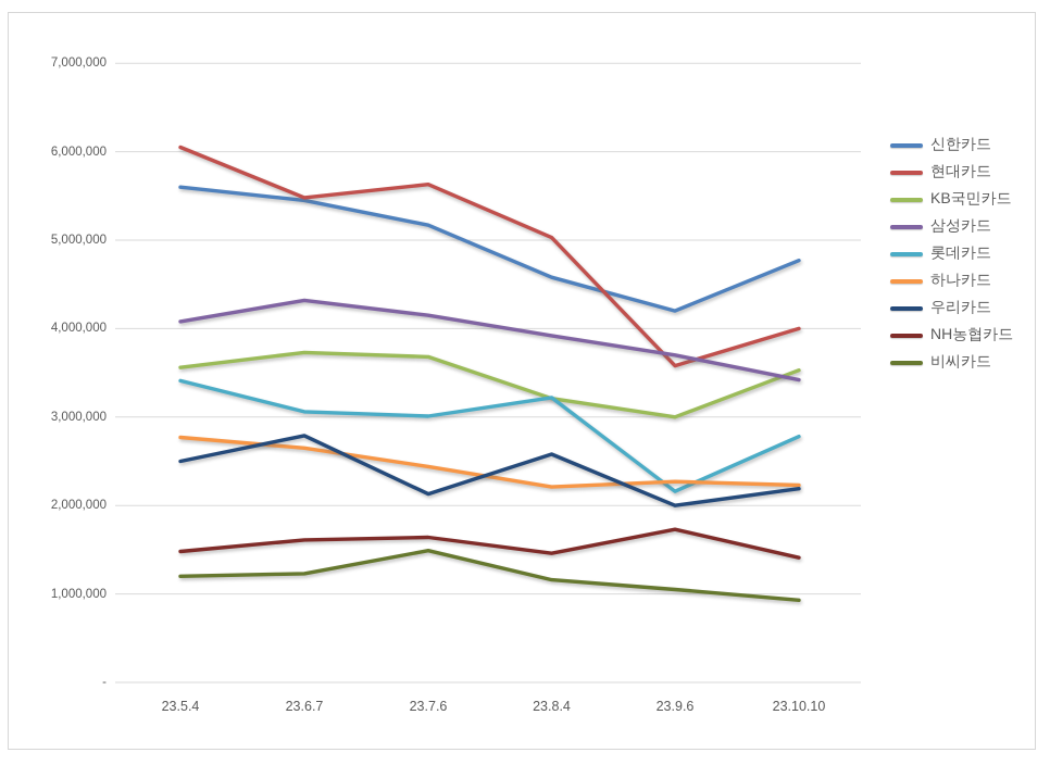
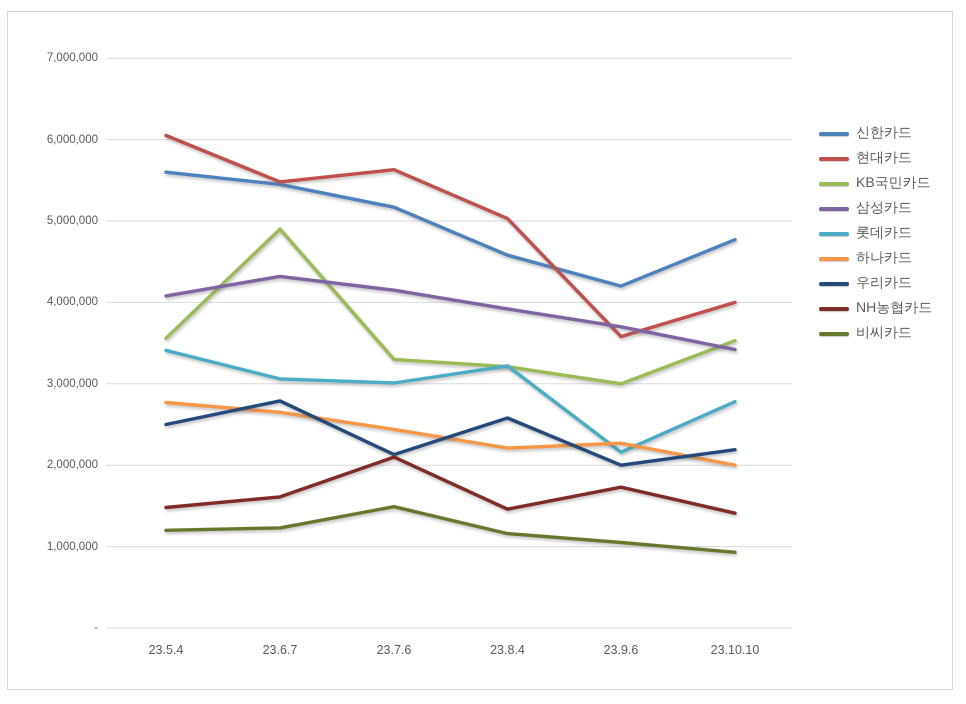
KB국민카드/23.6.7: 3700000 -> 4900000
KB국민카드/23.7.6: 3700000 -> 3300000
NH농협카드/23.7.6: 1600000 -> 2100000
하나카드/23.10.10: 2200000 -> 2000000
